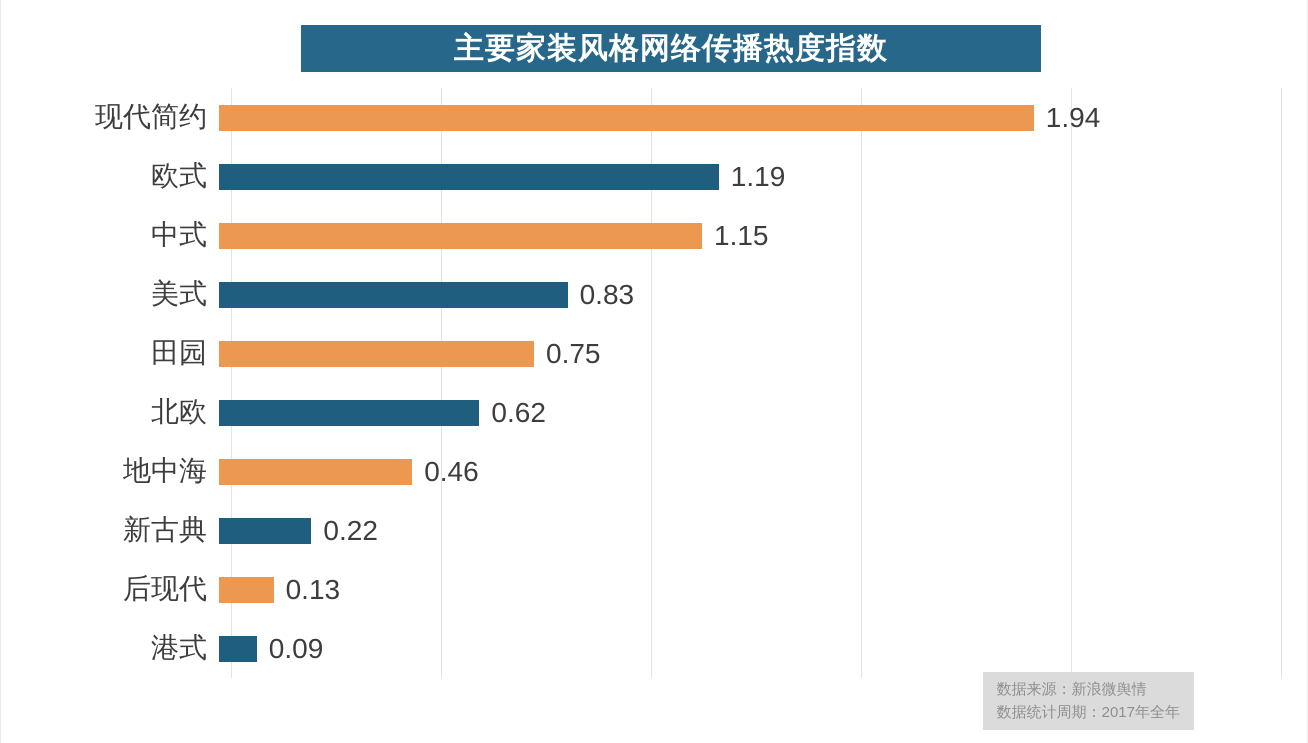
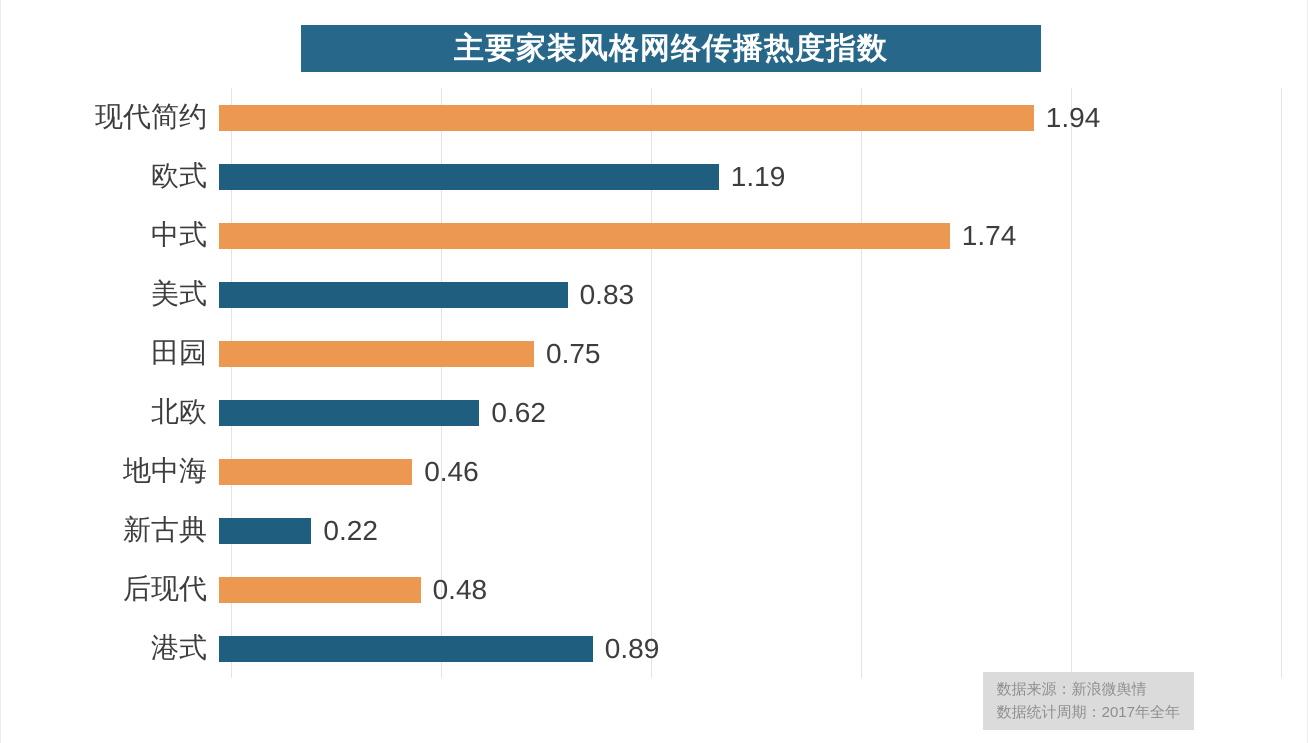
中式: 1.15 -> 1.74
后现代: 0.13 -> 0.48
港式: 0.09 -> 0.89
